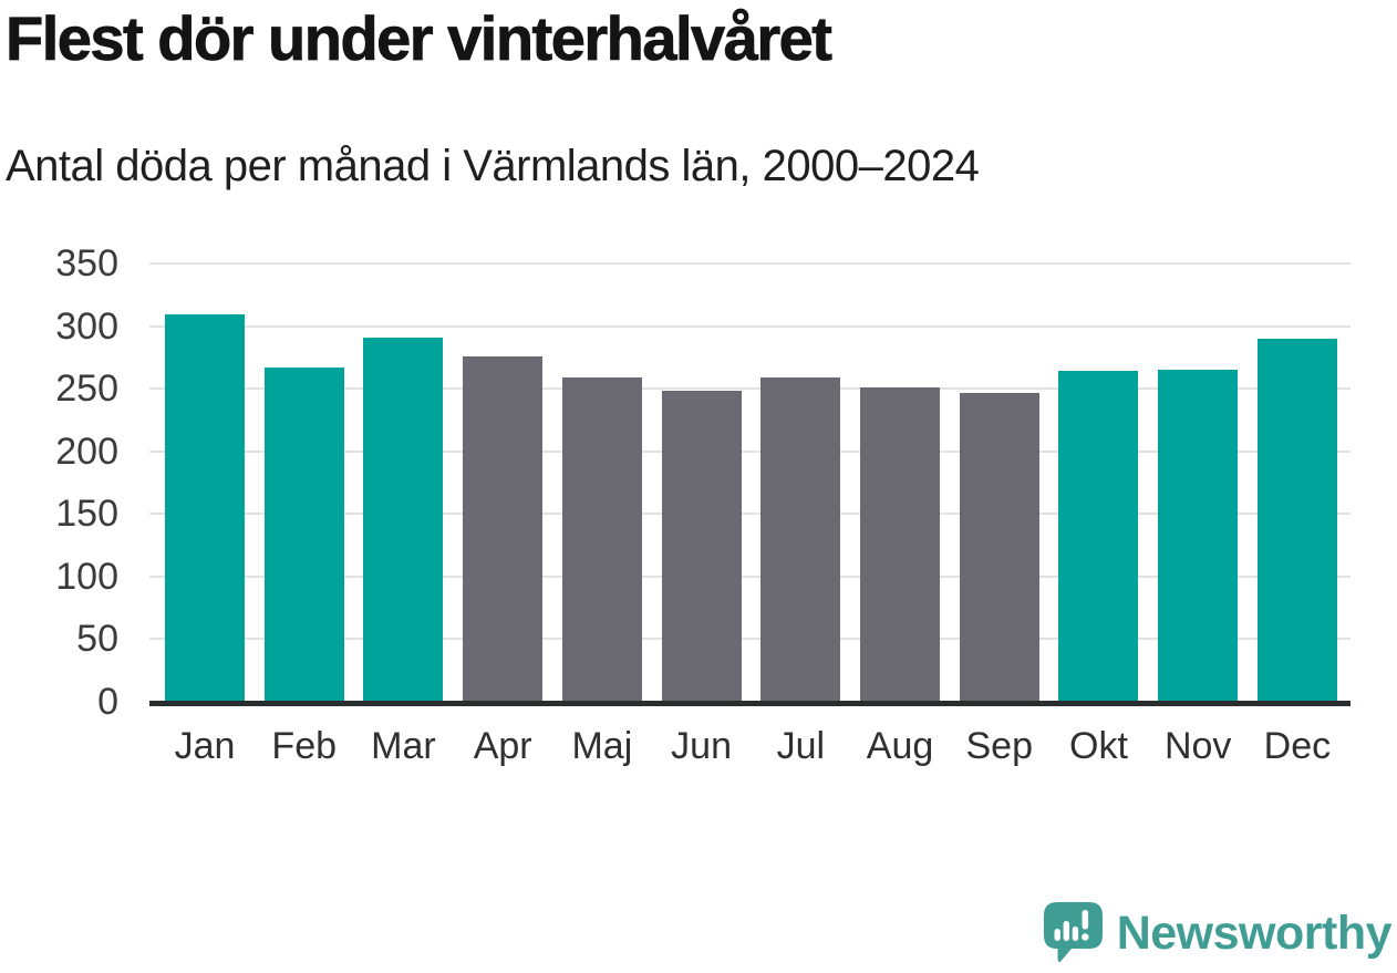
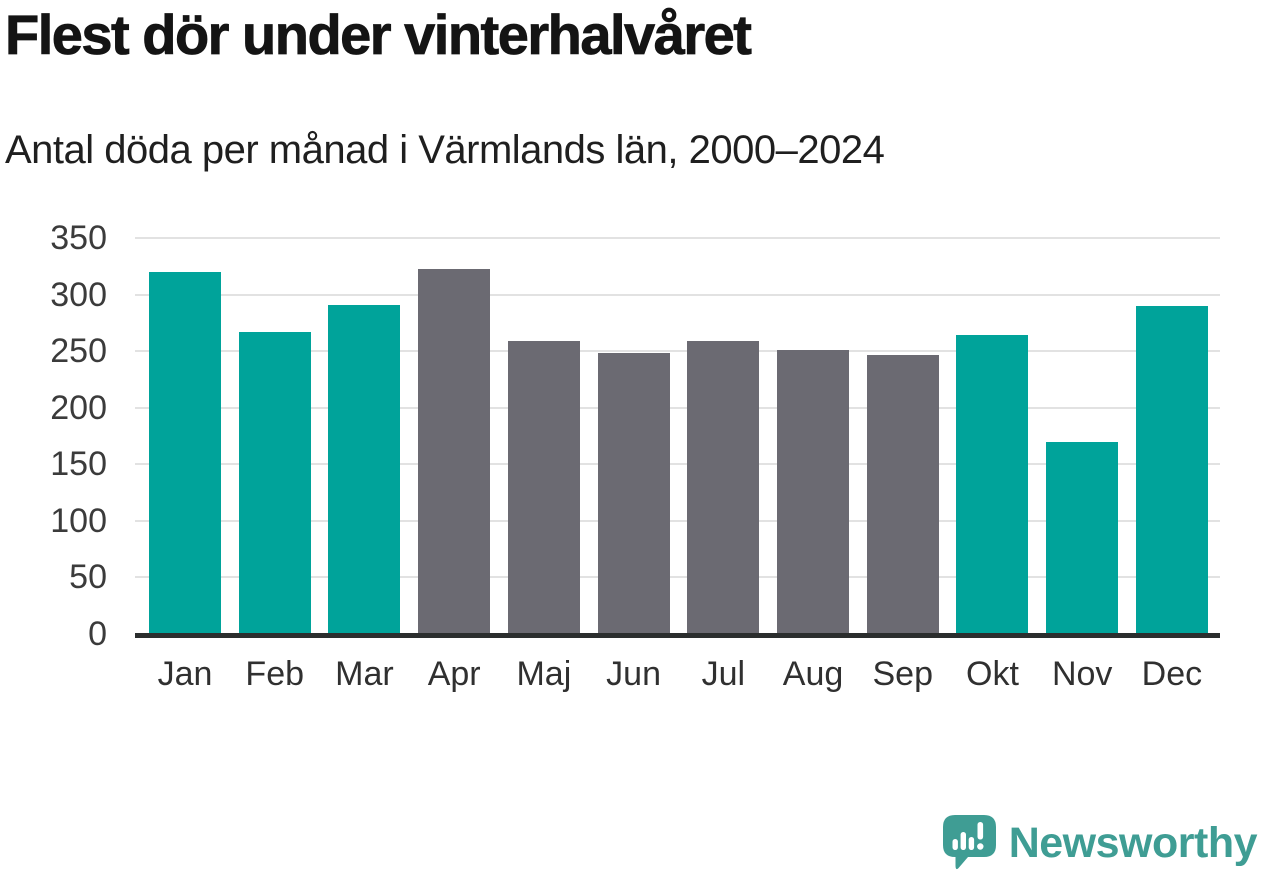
Jan: 309 -> 320
Apr: 276 -> 323
Nov: 265 -> 170
